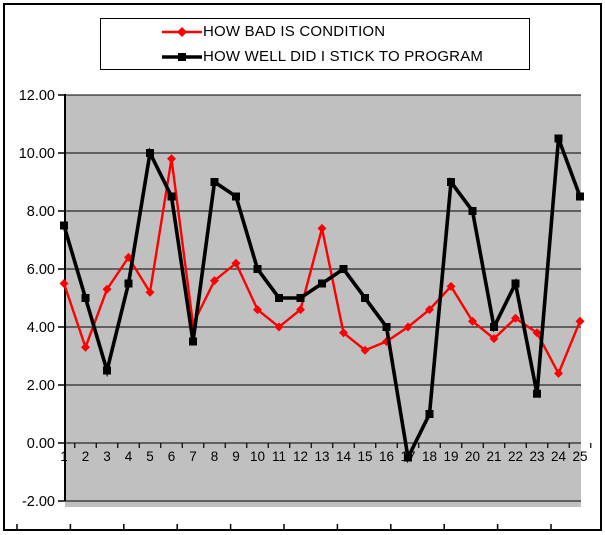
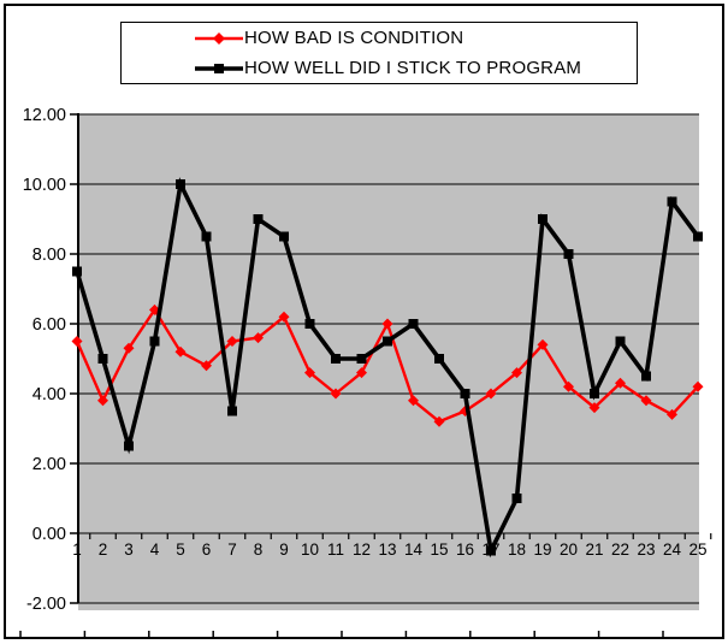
HOW BAD IS CONDITION/2: 3.3 -> 3.8
HOW BAD IS CONDITION/6: 9.8 -> 4.8
HOW BAD IS CONDITION/7: 4.1 -> 5.5
HOW BAD IS CONDITION/13: 7.4 -> 6.0
HOW WELL DID I STICK TO PROGRAM/23: 1.7 -> 4.5
HOW BAD IS CONDITION/24: 2.4 -> 3.4
HOW WELL DID I STICK TO PROGRAM/24: 10.5 -> 9.5
